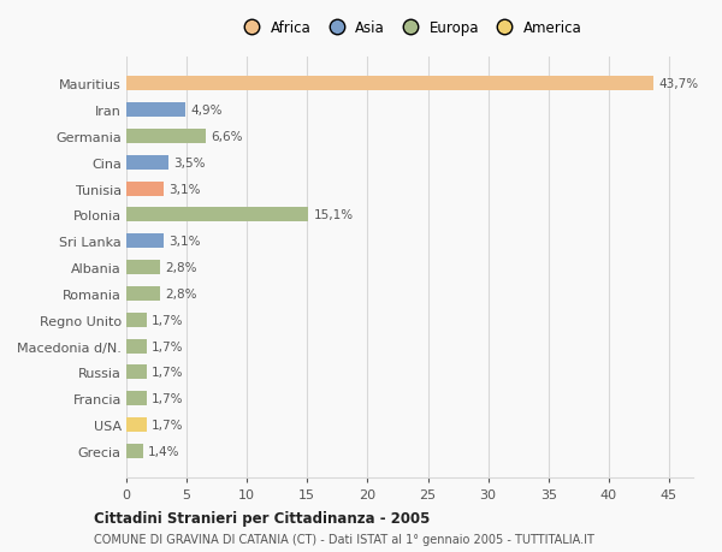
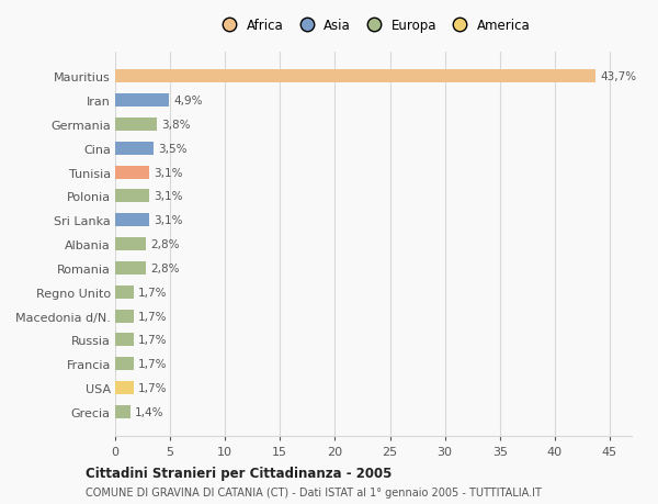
Germania: 6,6% -> 3,8%
Polonia: 15,1% -> 3,1%
